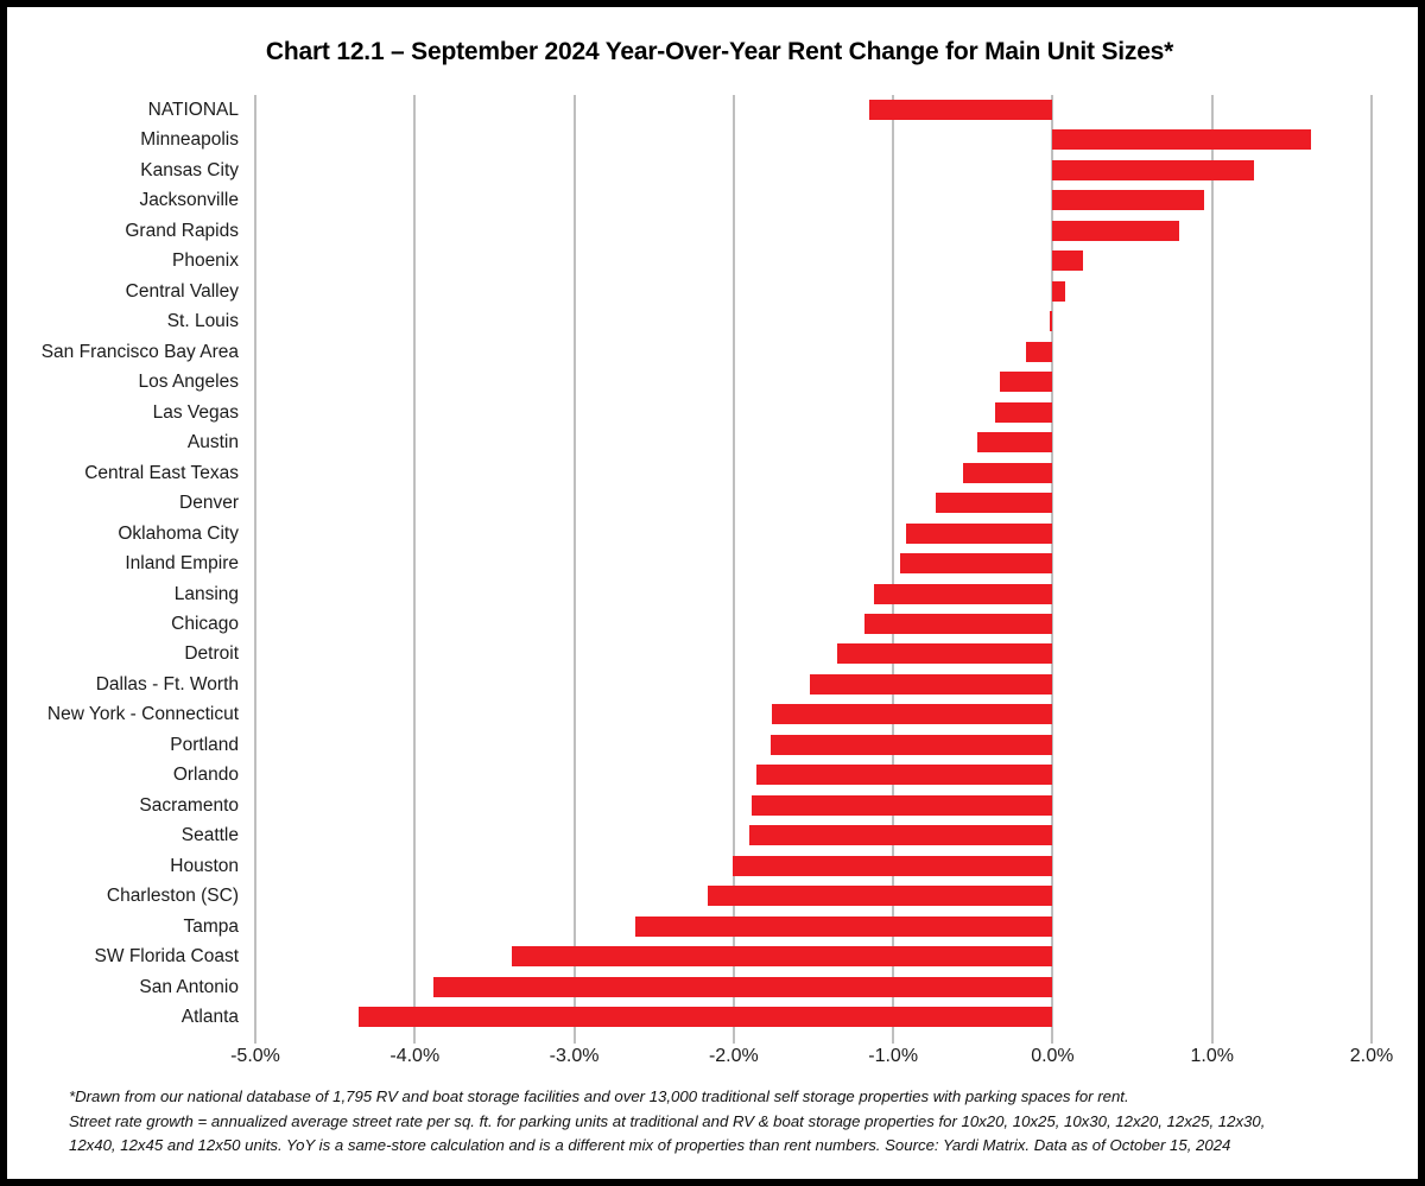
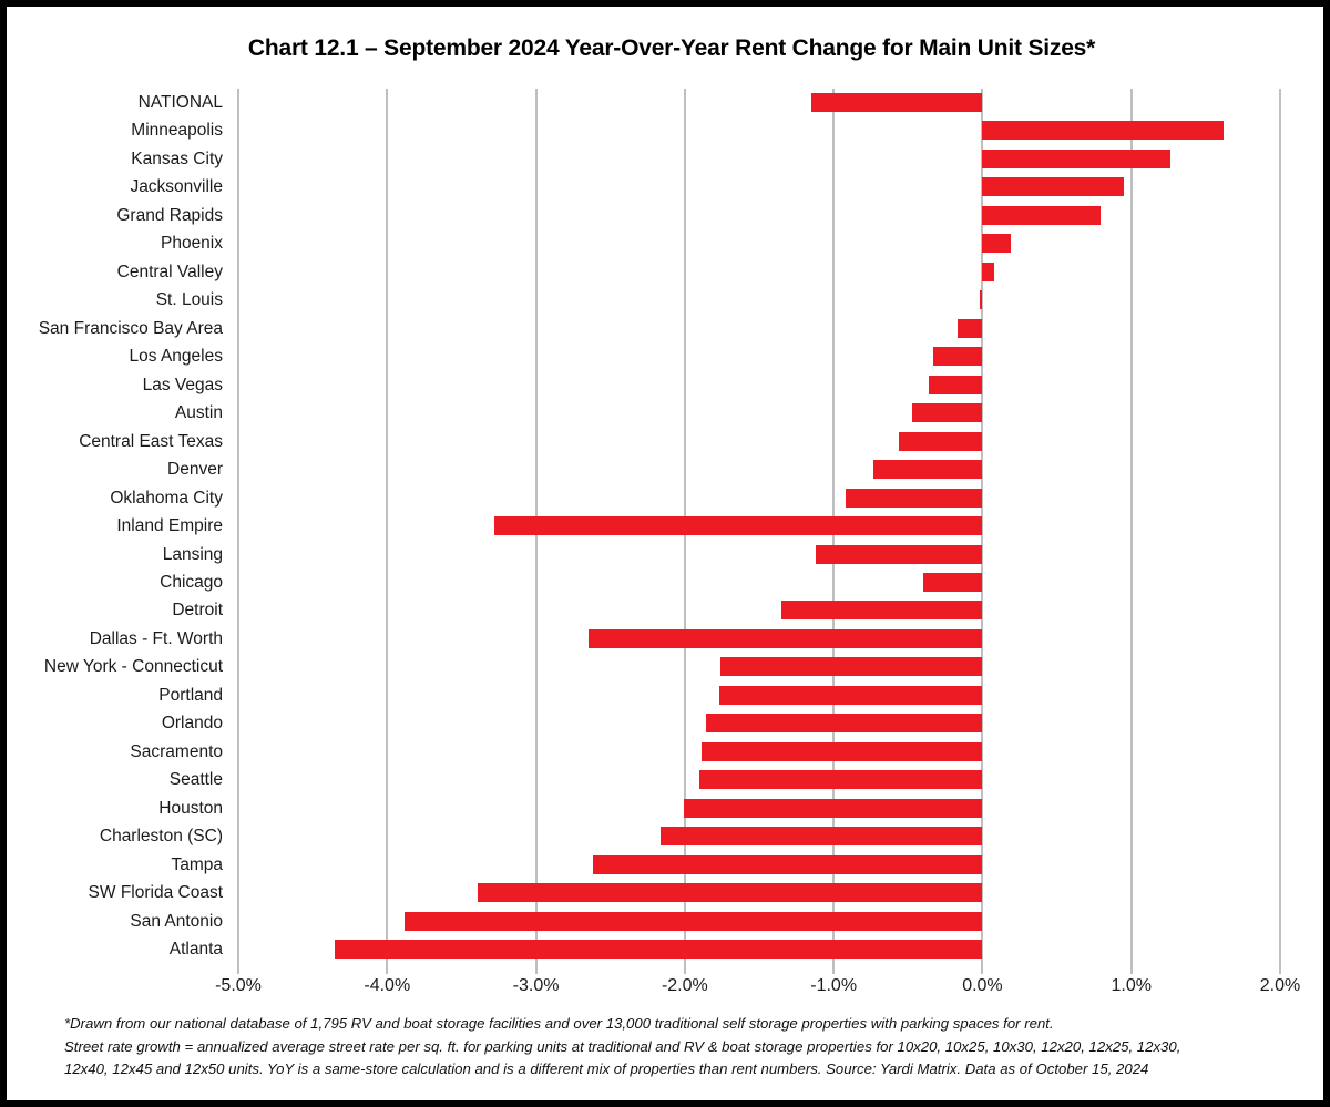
Inland Empire: -0.96% -> -3.28%
Chicago: -1.18% -> -0.40%
Dallas - Ft. Worth: -1.52% -> -2.65%
